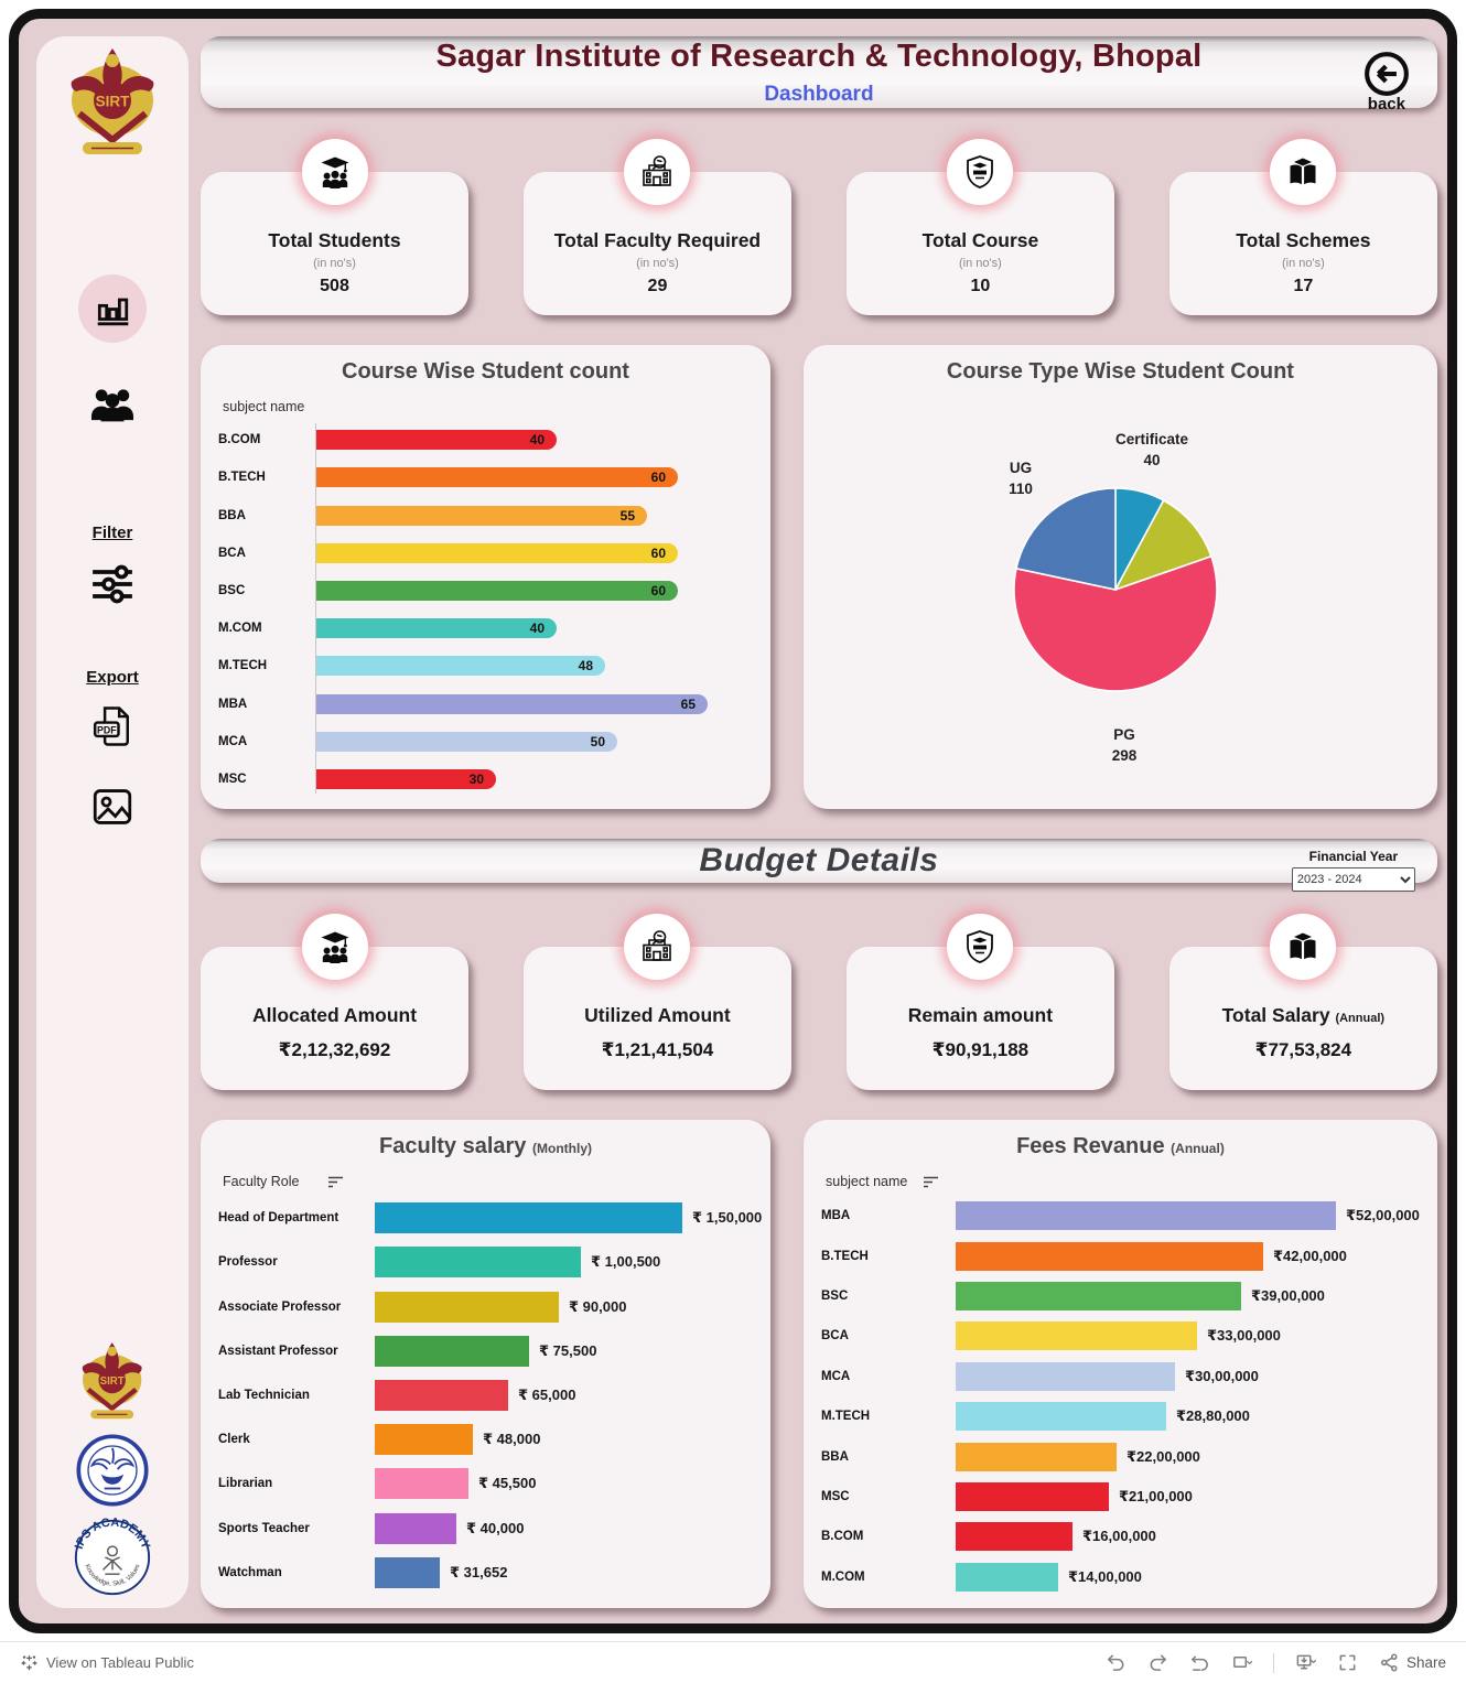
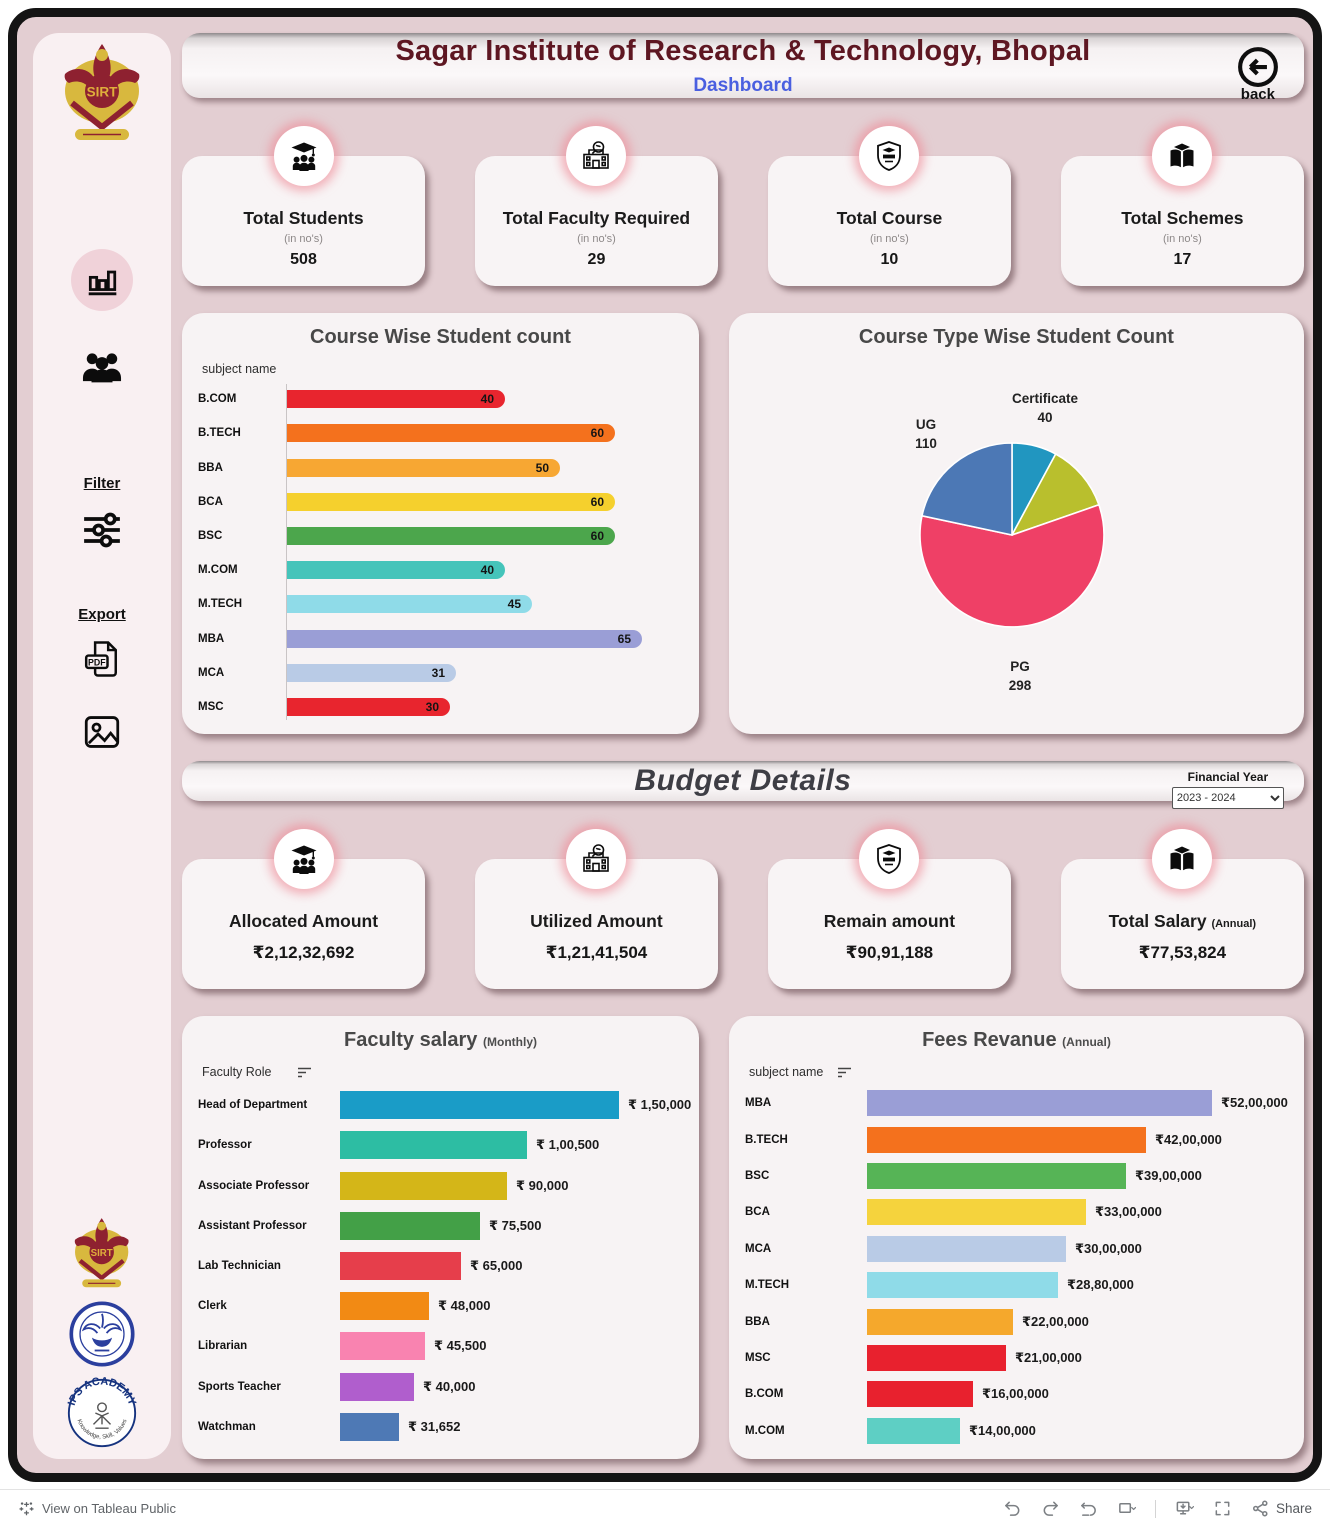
Course Wise Student count/BBA: 55 -> 50
Course Wise Student count/M.TECH: 48 -> 45
Course Wise Student count/MCA: 50 -> 31
